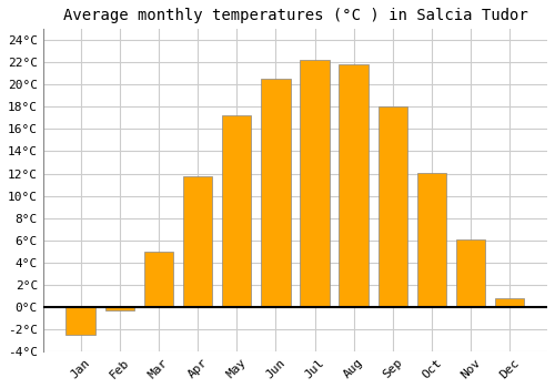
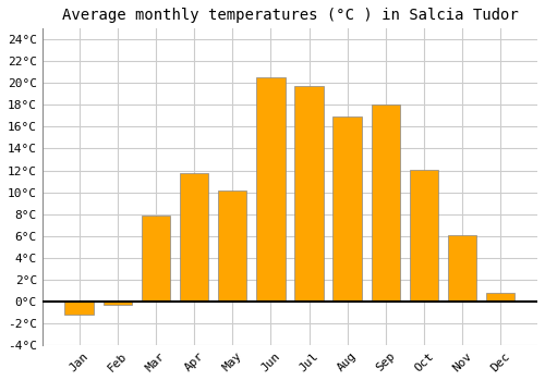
Jan: -2.5°C -> -1.2°C
Mar: 5.0°C -> 7.9°C
May: 17.2°C -> 10.2°C
Jul: 22.2°C -> 19.7°C
Aug: 21.8°C -> 16.9°C
